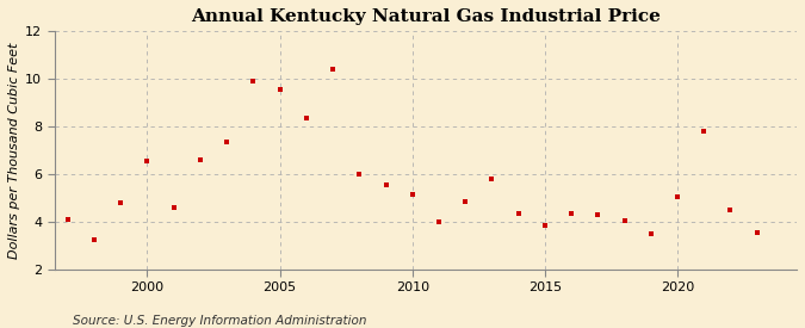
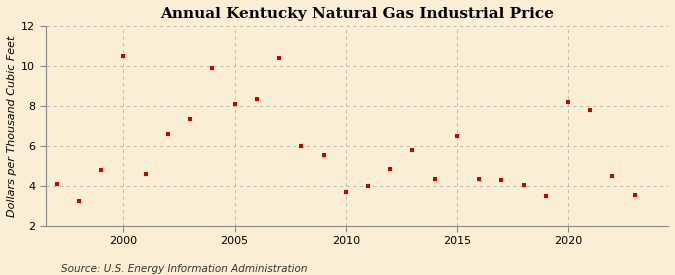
2000: 6.5 -> 10.5
2005: 9.6 -> 8.1
2010: 5.2 -> 3.7
2015: 3.9 -> 6.5
2020: 5.0 -> 8.2
